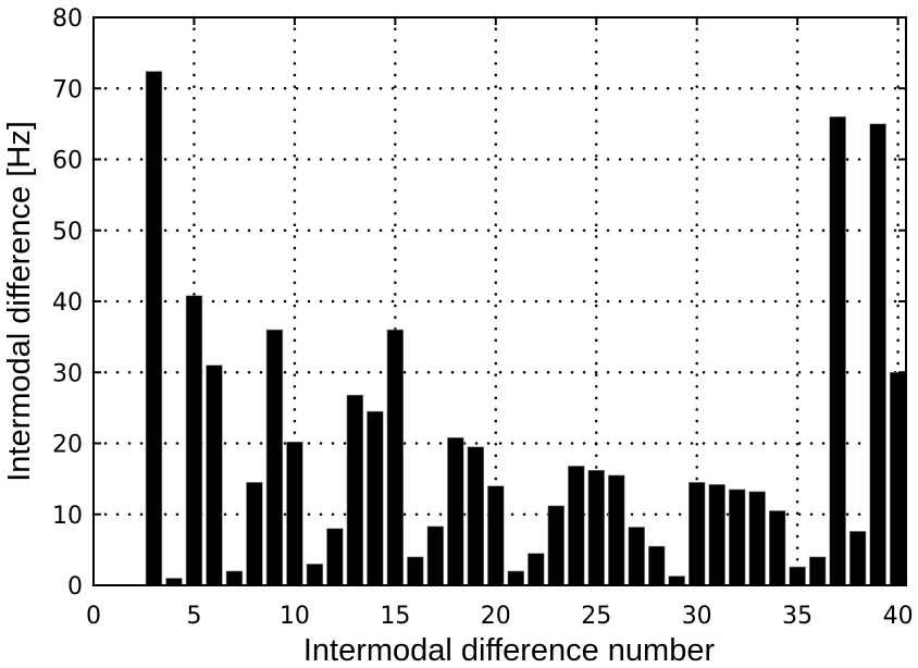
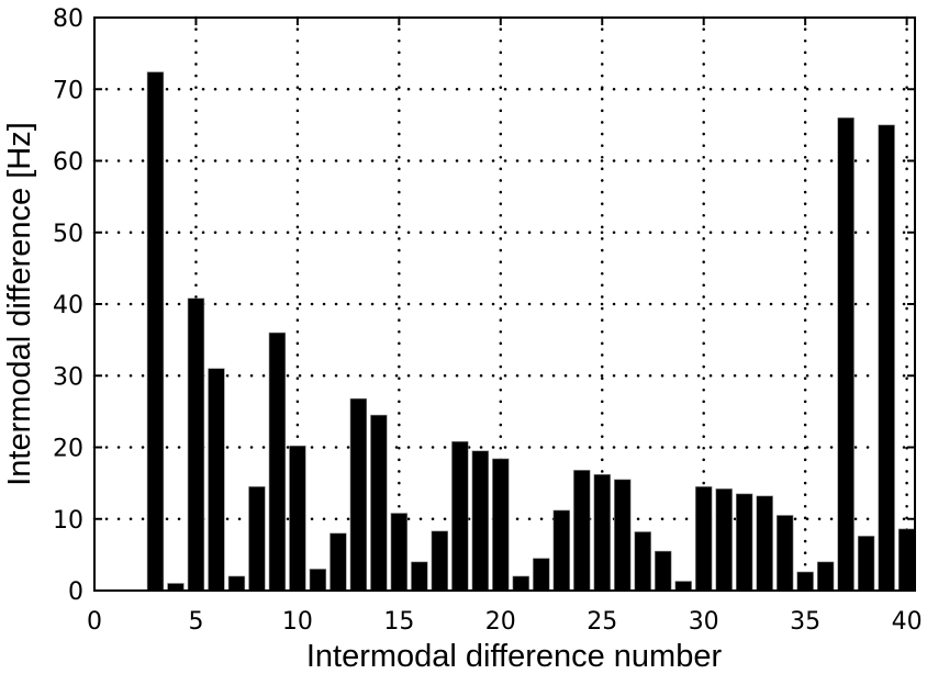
15: 36 -> 11
20: 14 -> 18
40: 30 -> 9
